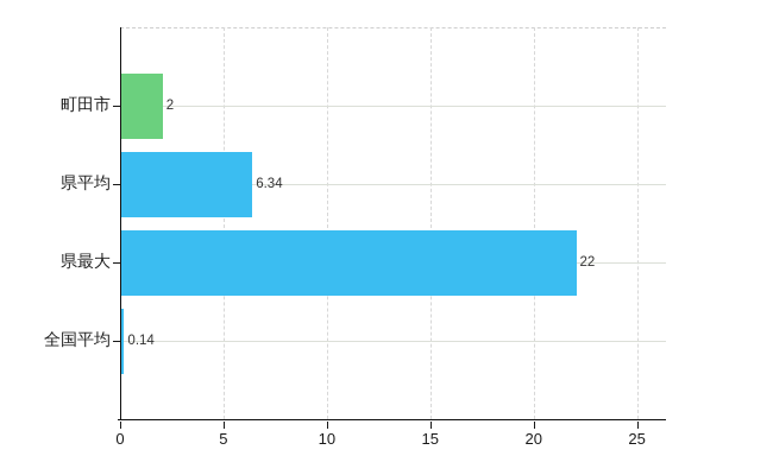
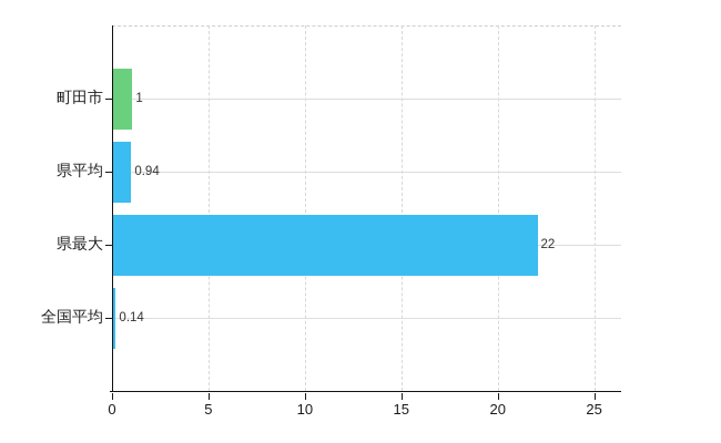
町田市: 2 -> 1
県平均: 6.34 -> 0.94
